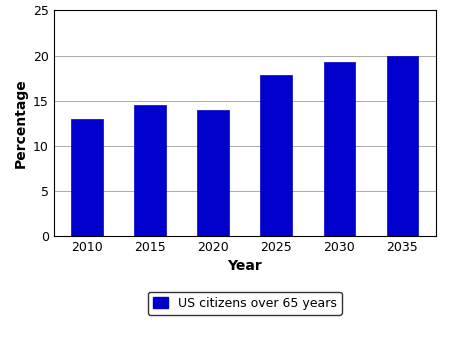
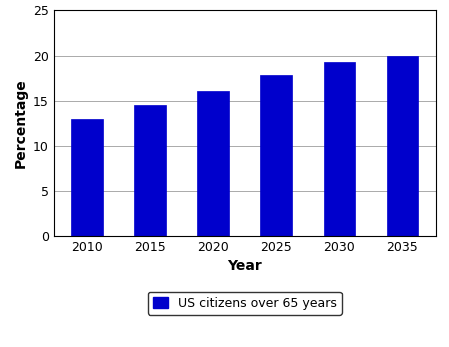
2020: 14.0 -> 16.1
